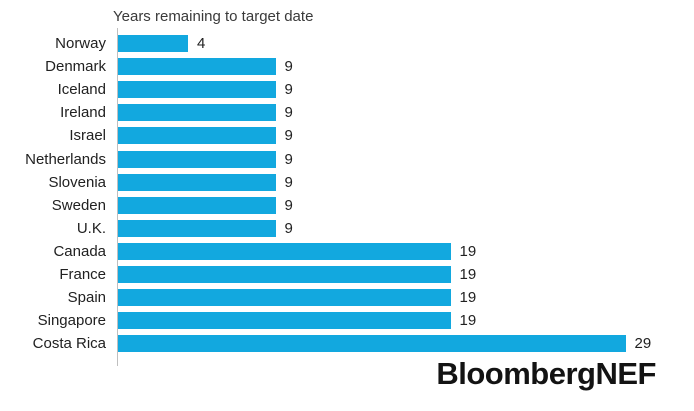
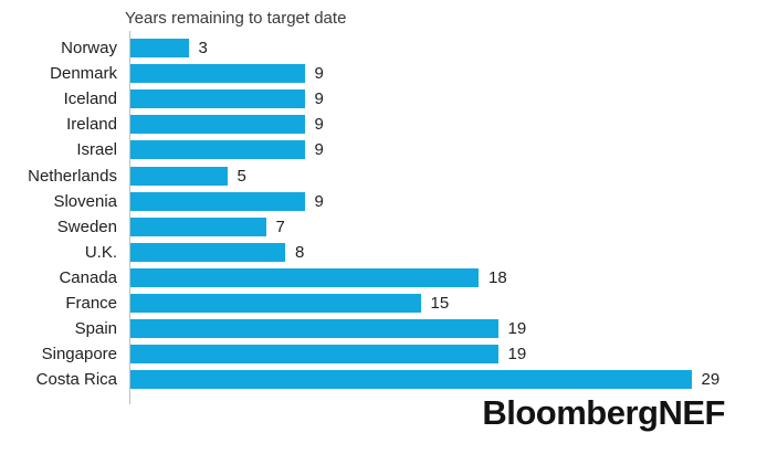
Norway: 4 -> 3
Netherlands: 9 -> 5
Sweden: 9 -> 7
U.K.: 9 -> 8
Canada: 19 -> 18
France: 19 -> 15
